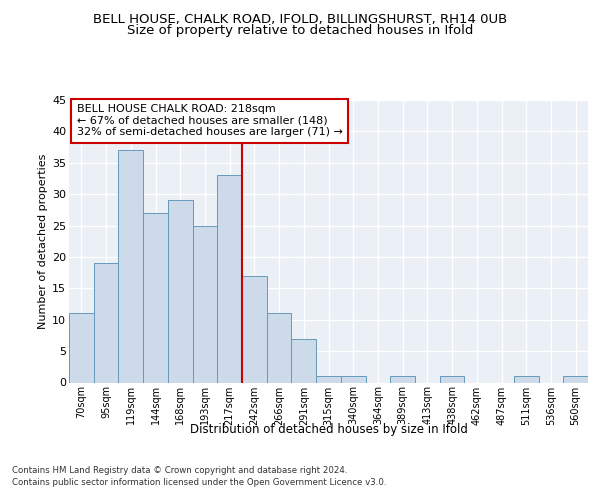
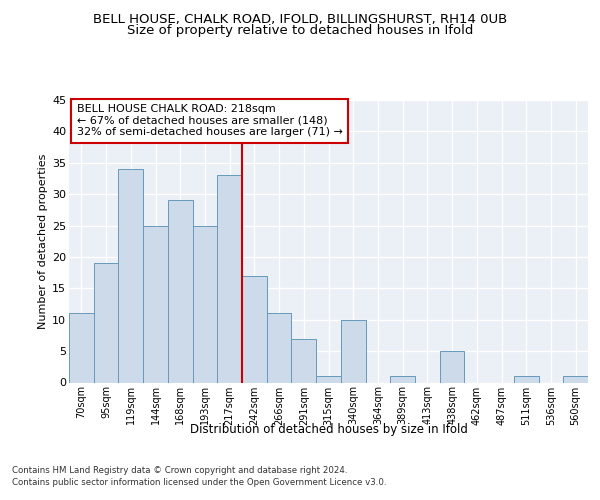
119sqm: 37 -> 34
144sqm: 27 -> 25
340sqm: 1 -> 10
438sqm: 1 -> 5
